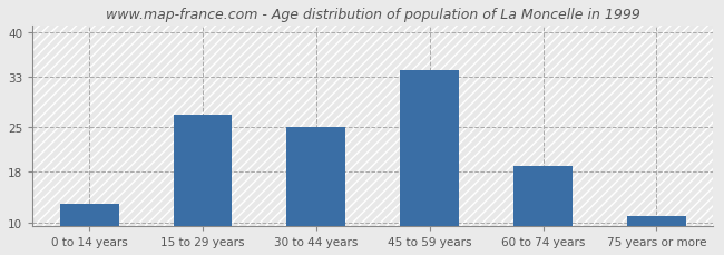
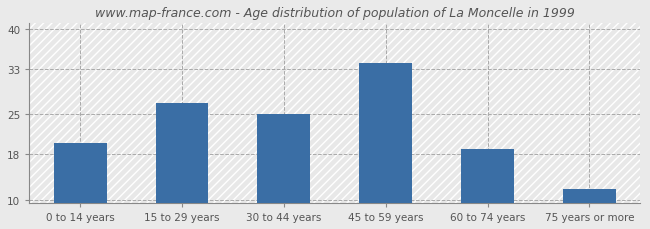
0 to 14 years: 13 -> 20
75 years or more: 11 -> 12
